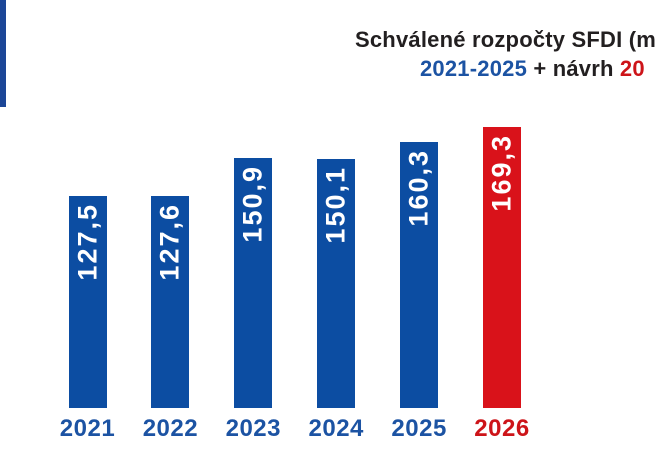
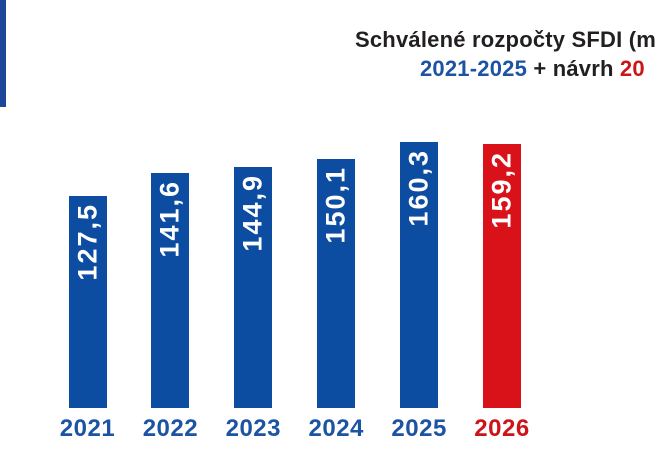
2022: 127,6 -> 141,6
2023: 150,9 -> 144,9
2026: 169,3 -> 159,2
